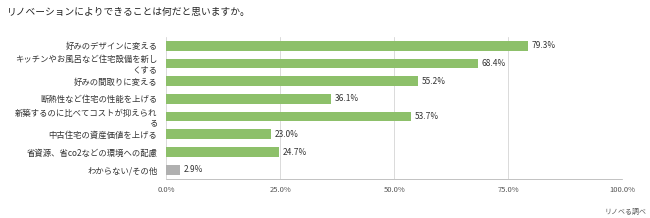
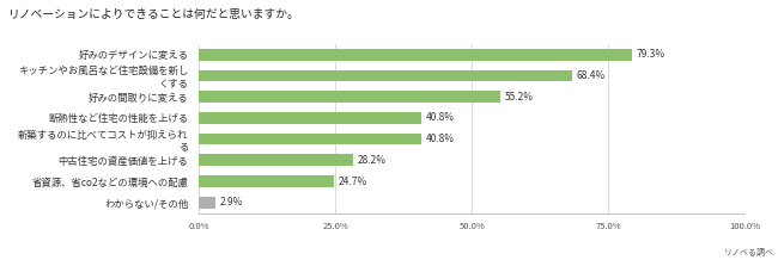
断熱性など住宅の性能を上げる: 36.1% -> 40.8%
新築するのに比べてコストが抑えられ る: 53.7% -> 40.8%
中古住宅の資産価値を上げる: 23.0% -> 28.2%
